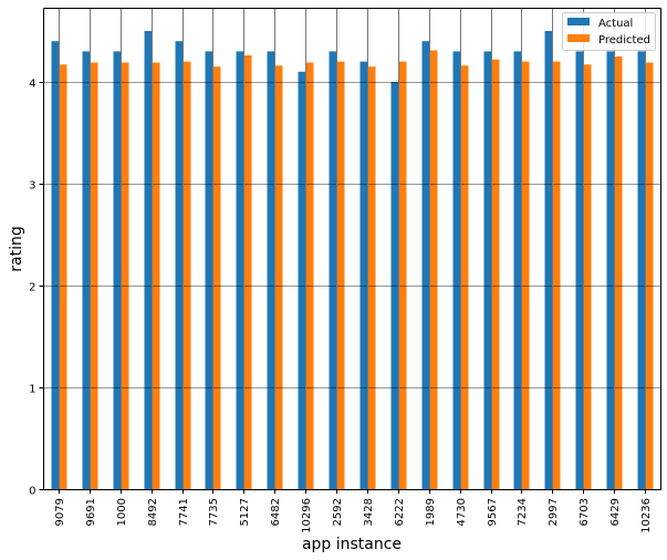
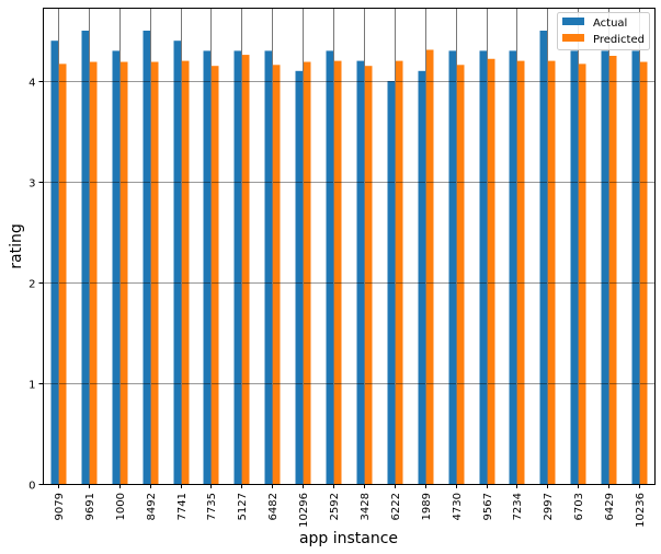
Actual/9691: 4.3 -> 4.5
Actual/1989: 4.4 -> 4.1
